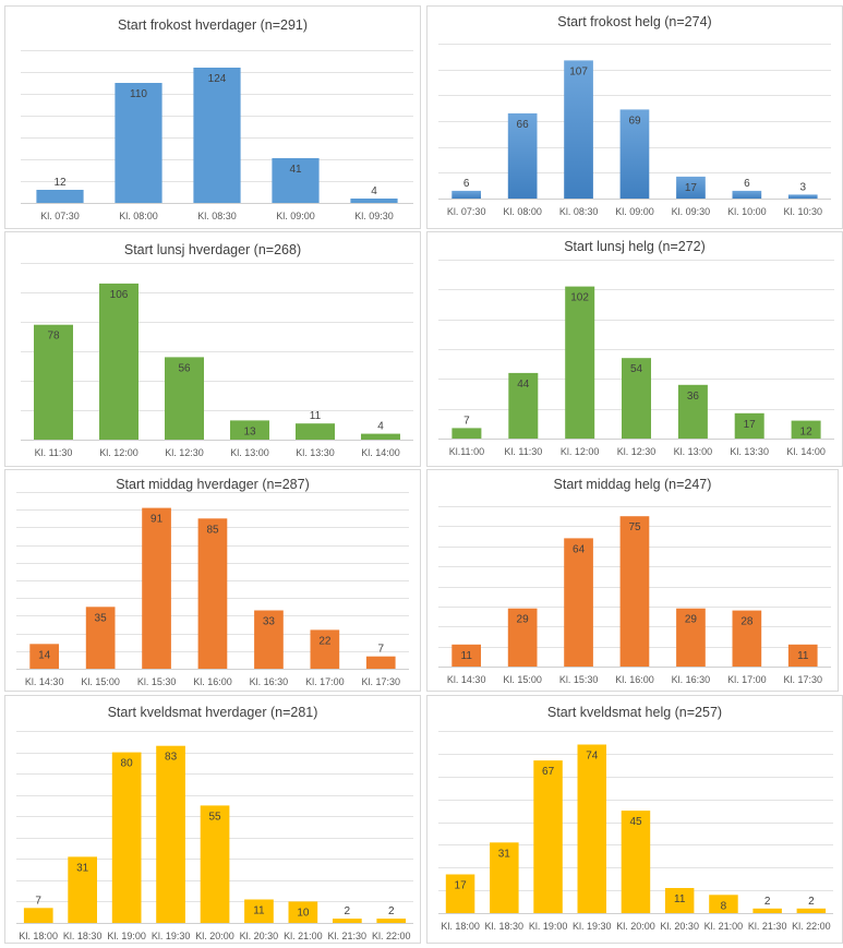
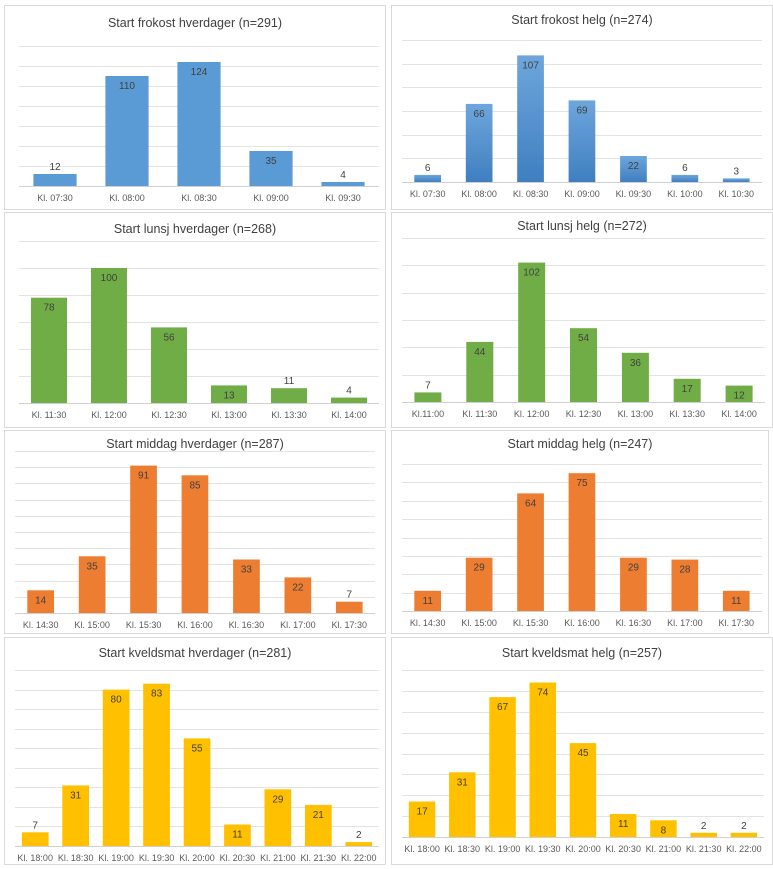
Start frokost hverdager (n=291)/Kl. 09:00: 41 -> 35
Start frokost helg (n=274)/Kl. 09:30: 17 -> 22
Start lunsj hverdager (n=268)/Kl. 12:00: 106 -> 100
Start kveldsmat hverdager (n=281)/Kl. 21:00: 10 -> 29
Start kveldsmat hverdager (n=281)/Kl. 21:30: 2 -> 21
